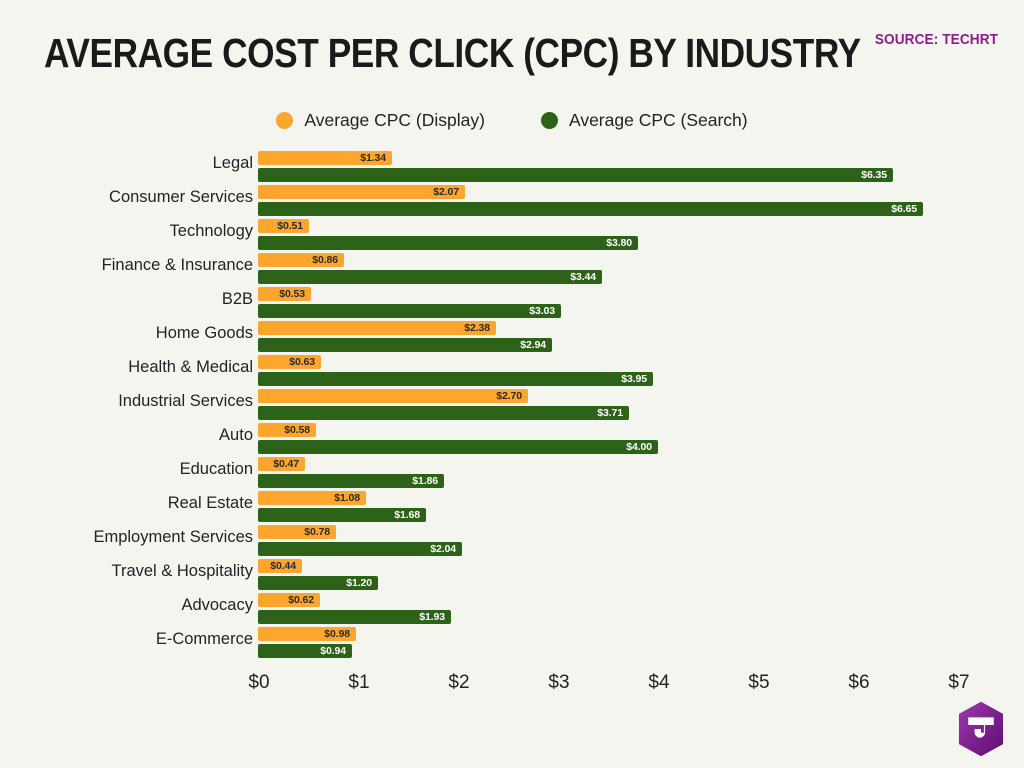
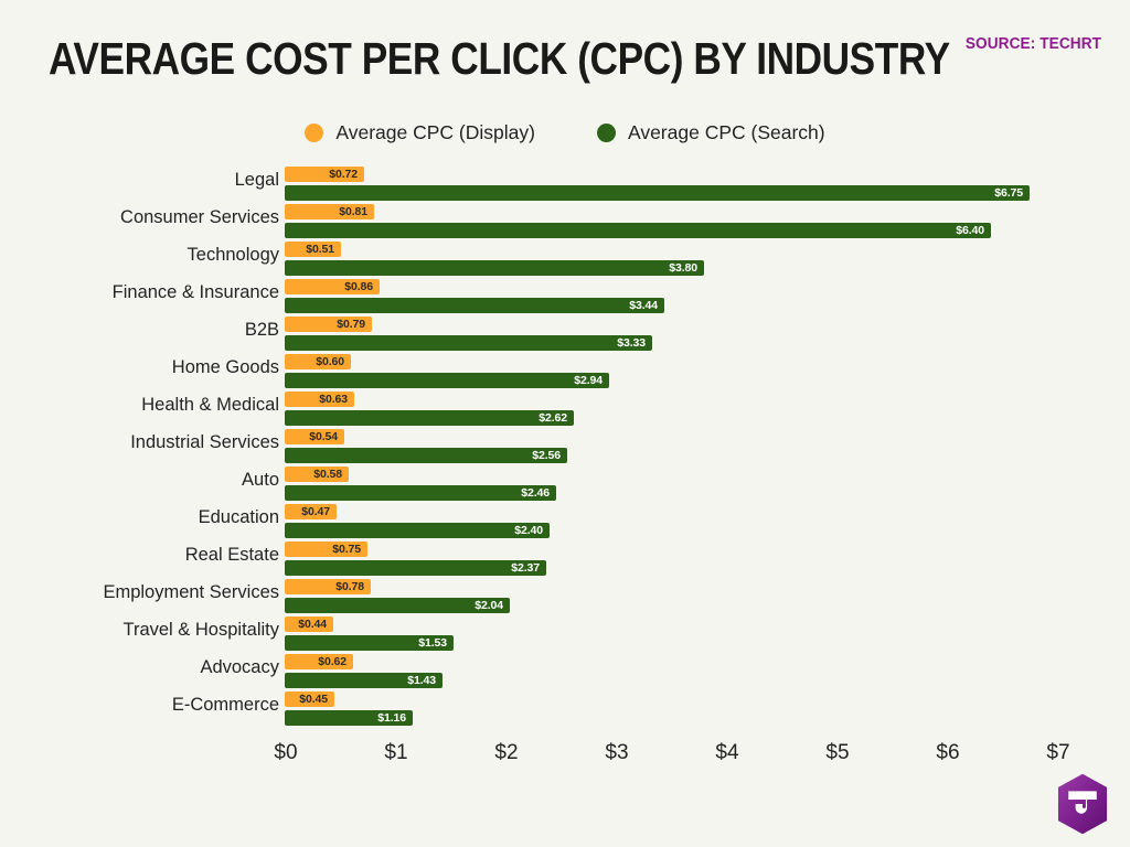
Average CPC (Display)/Legal: $1.34 -> $0.72
Average CPC (Search)/Legal: $6.35 -> $6.75
Average CPC (Display)/Consumer Services: $2.07 -> $0.81
Average CPC (Search)/Consumer Services: $6.65 -> $6.40
Average CPC (Display)/B2B: $0.53 -> $0.79
Average CPC (Search)/B2B: $3.03 -> $3.33
Average CPC (Display)/Home Goods: $2.38 -> $0.60
Average CPC (Search)/Health & Medical: $3.95 -> $2.62
Average CPC (Display)/Industrial Services: $2.70 -> $0.54
Average CPC (Search)/Industrial Services: $3.71 -> $2.56
Average CPC (Search)/Auto: $4.00 -> $2.46
Average CPC (Search)/Education: $1.86 -> $2.40
Average CPC (Display)/Real Estate: $1.08 -> $0.75
Average CPC (Search)/Real Estate: $1.68 -> $2.37
Average CPC (Search)/Travel & Hospitality: $1.20 -> $1.53
Average CPC (Search)/Advocacy: $1.93 -> $1.43
Average CPC (Display)/E-Commerce: $0.98 -> $0.45
Average CPC (Search)/E-Commerce: $0.94 -> $1.16
